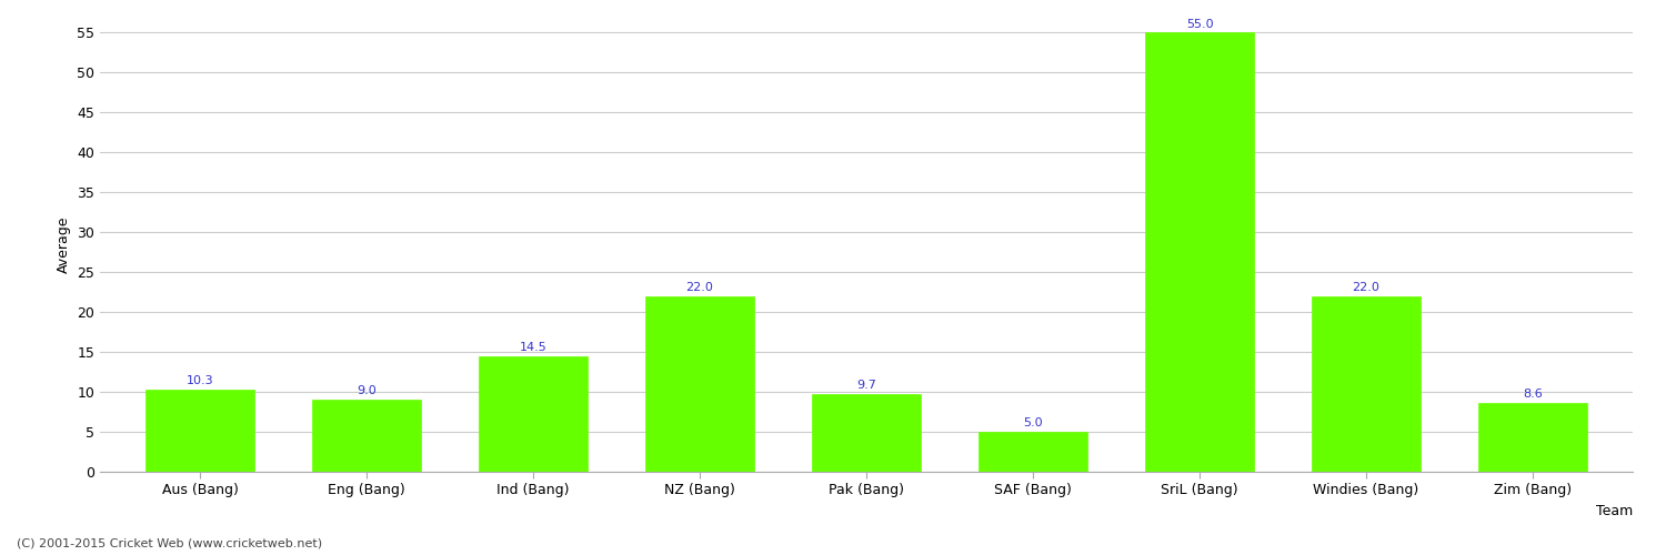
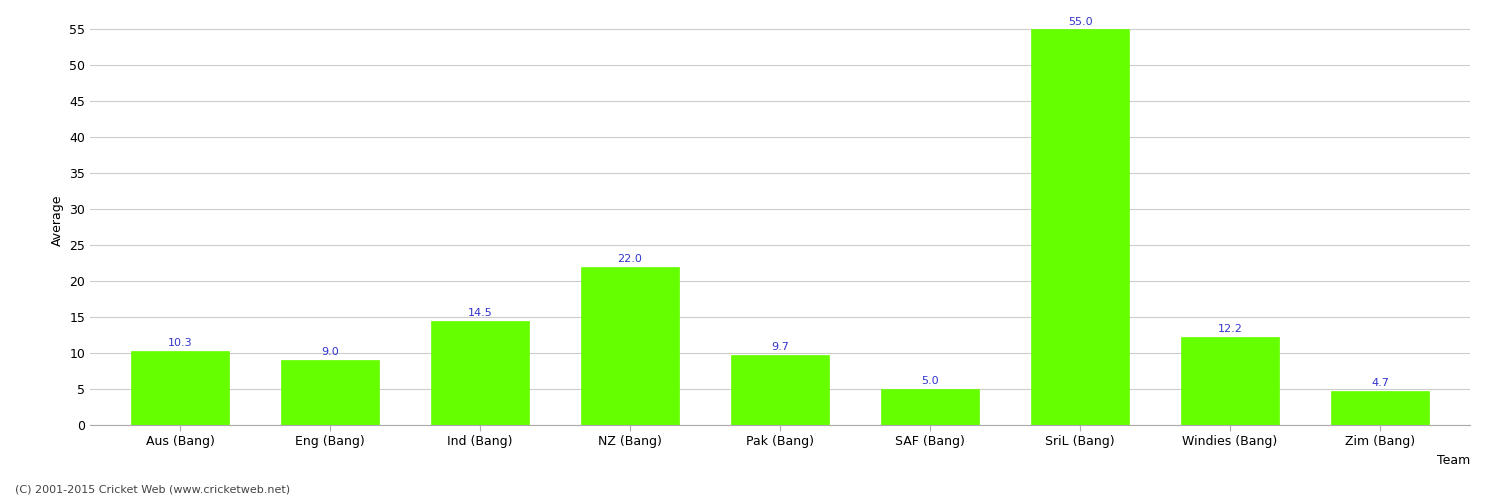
Windies (Bang): 22.0 -> 12.2
Zim (Bang): 8.6 -> 4.7
